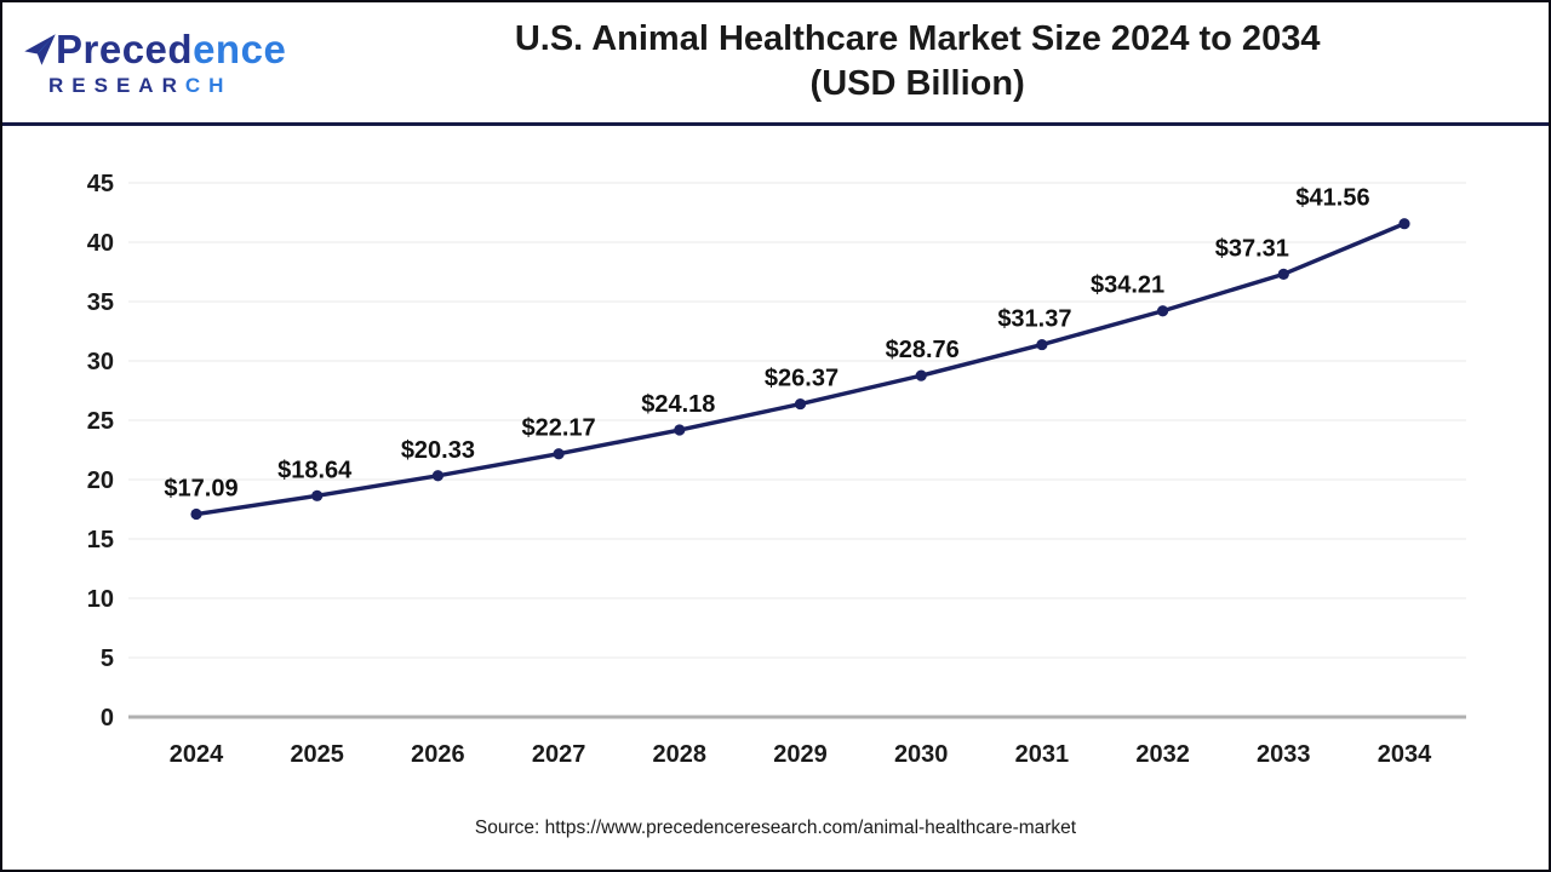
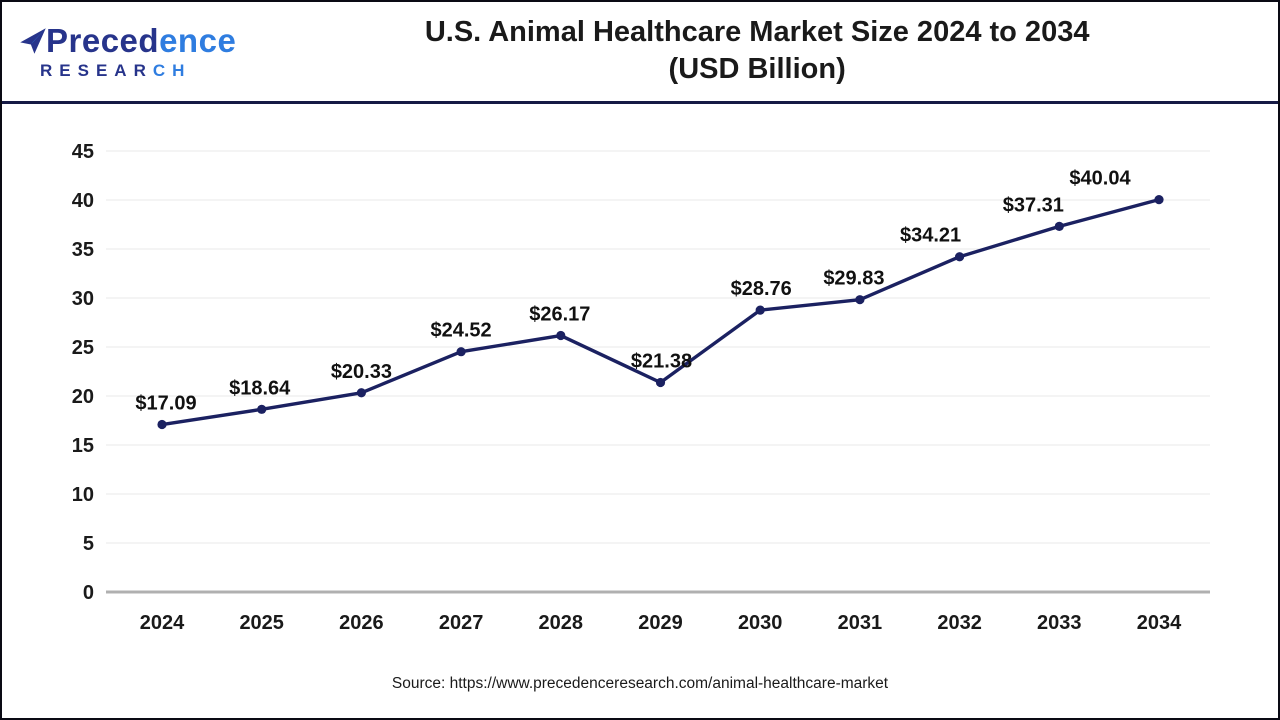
2027: $22.17 -> $24.52
2028: $24.18 -> $26.17
2029: $26.37 -> $21.38
2031: $31.37 -> $29.83
2034: $41.56 -> $40.04
